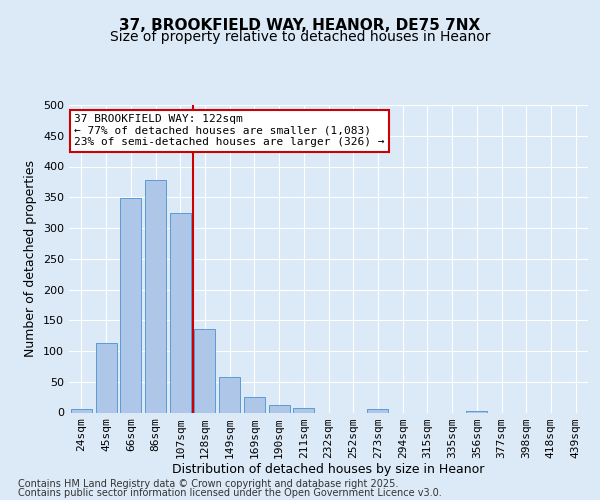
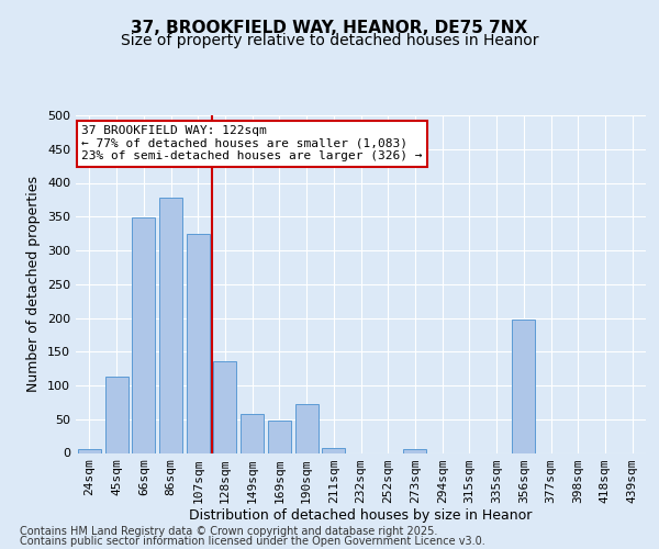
169sqm: 25 -> 48
190sqm: 12 -> 72
356sqm: 2 -> 198
